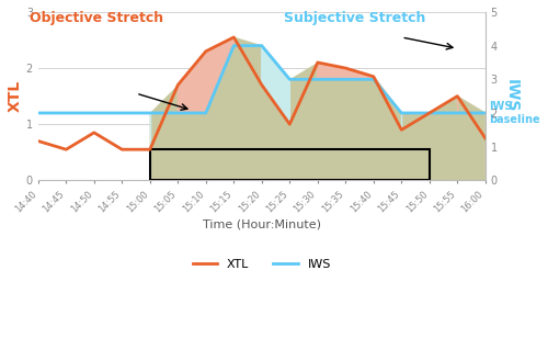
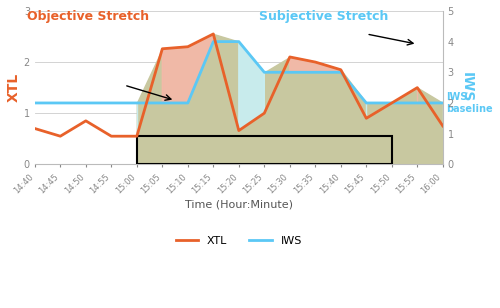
XTL/15:05: 1.70 -> 2.26
XTL/15:20: 1.70 -> 0.66
